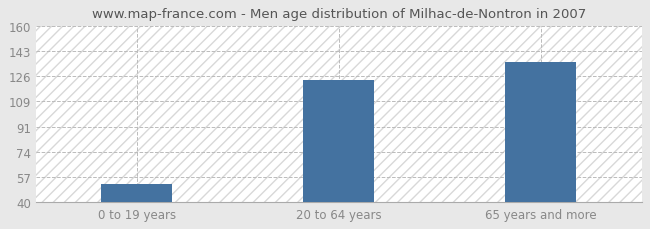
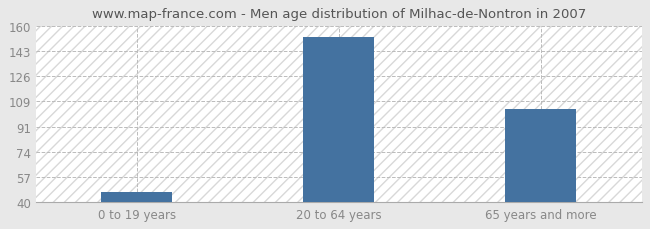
0 to 19 years: 52 -> 47
20 to 64 years: 123 -> 152
65 years and more: 135 -> 103
